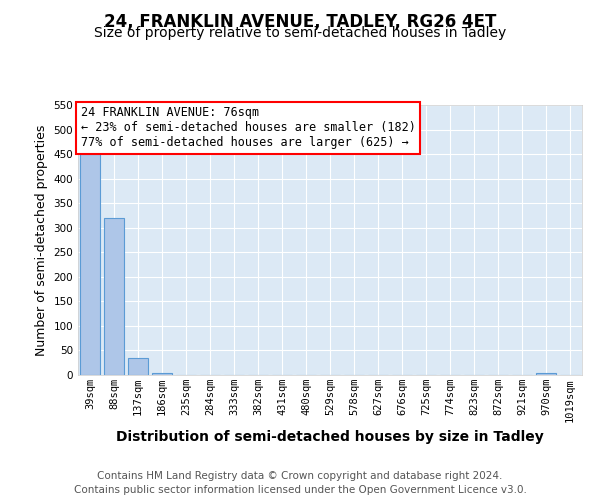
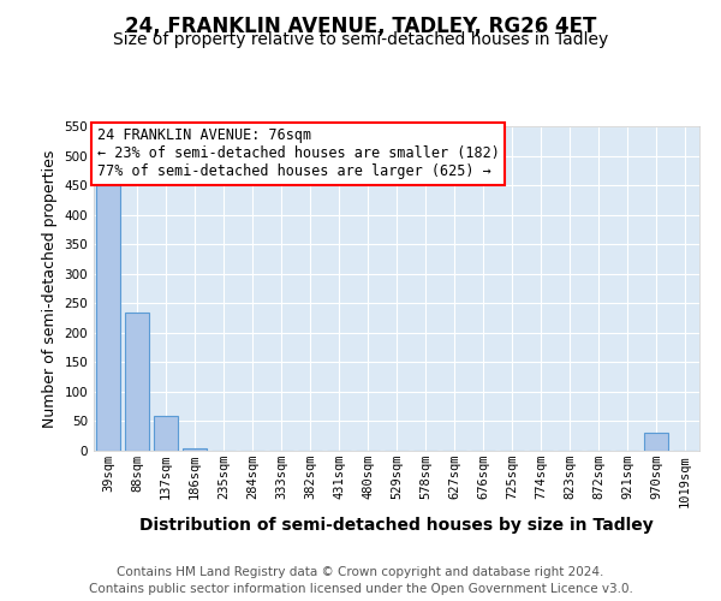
88sqm: 320 -> 235
137sqm: 35 -> 60
970sqm: 5 -> 30
